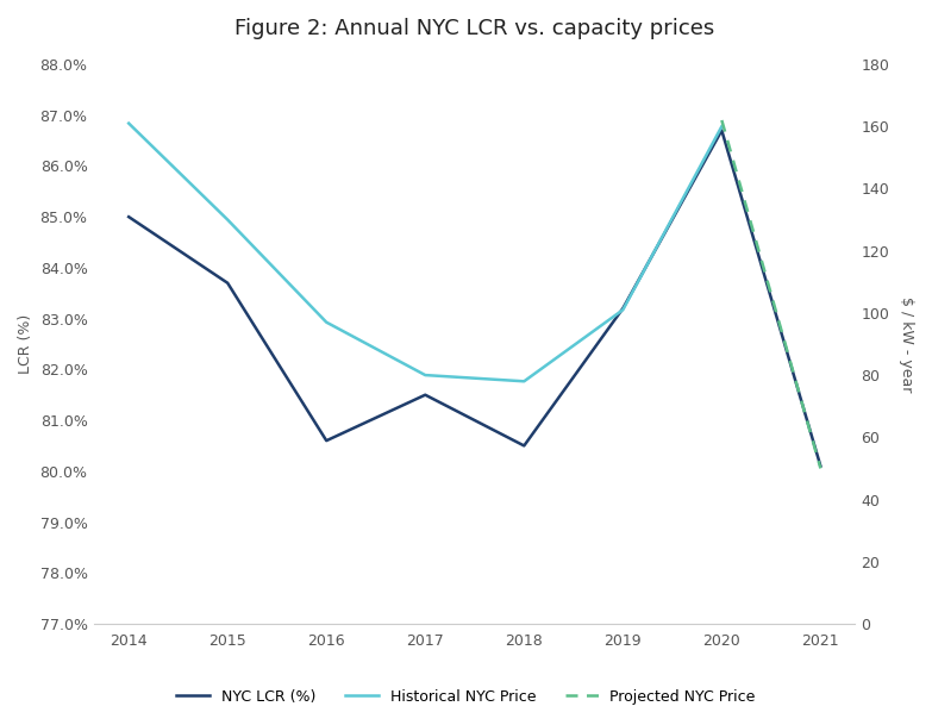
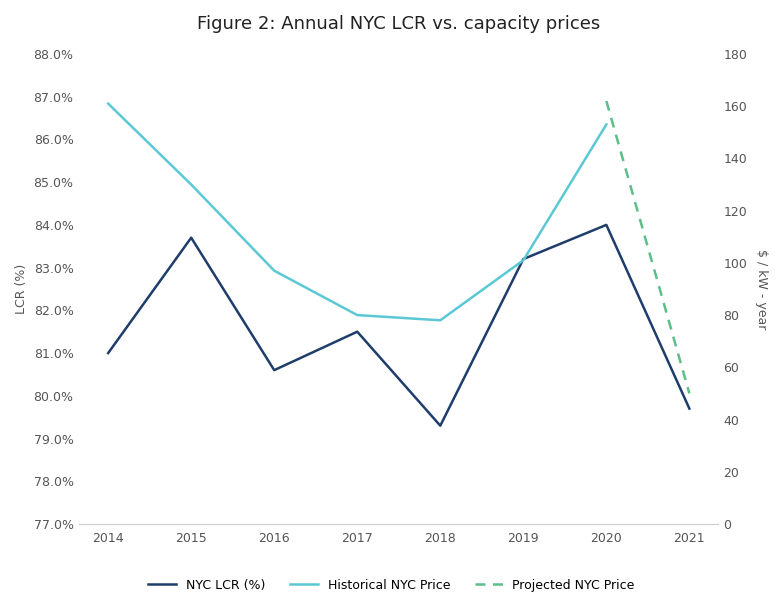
NYC LCR (%)/2014: 85.0% -> 81.0%
NYC LCR (%)/2018: 80.5% -> 79.3%
NYC LCR (%)/2020: 86.7% -> 84.0%
Historical NYC Price/2020: 160 -> 153
NYC LCR (%)/2021: 80.1% -> 79.7%
